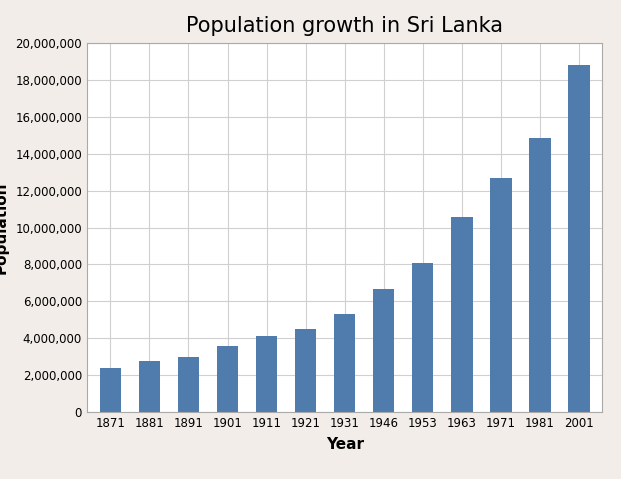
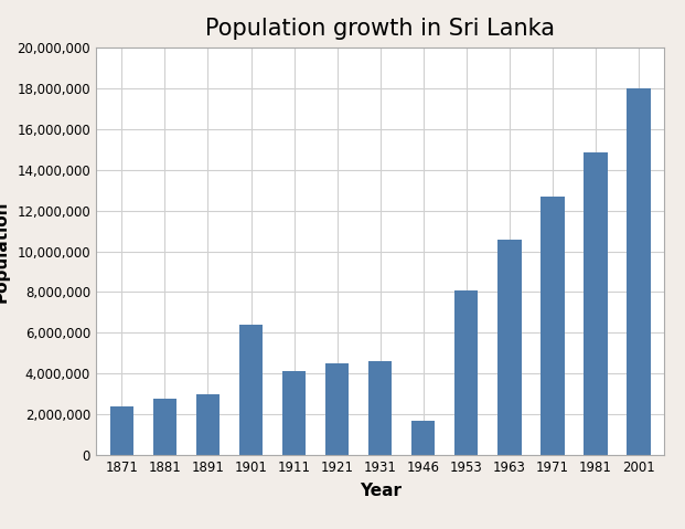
1901: 3,600,000 -> 6,400,000
1931: 5,300,000 -> 4,600,000
1946: 6,700,000 -> 1,700,000
2001: 18,800,000 -> 18,000,000
